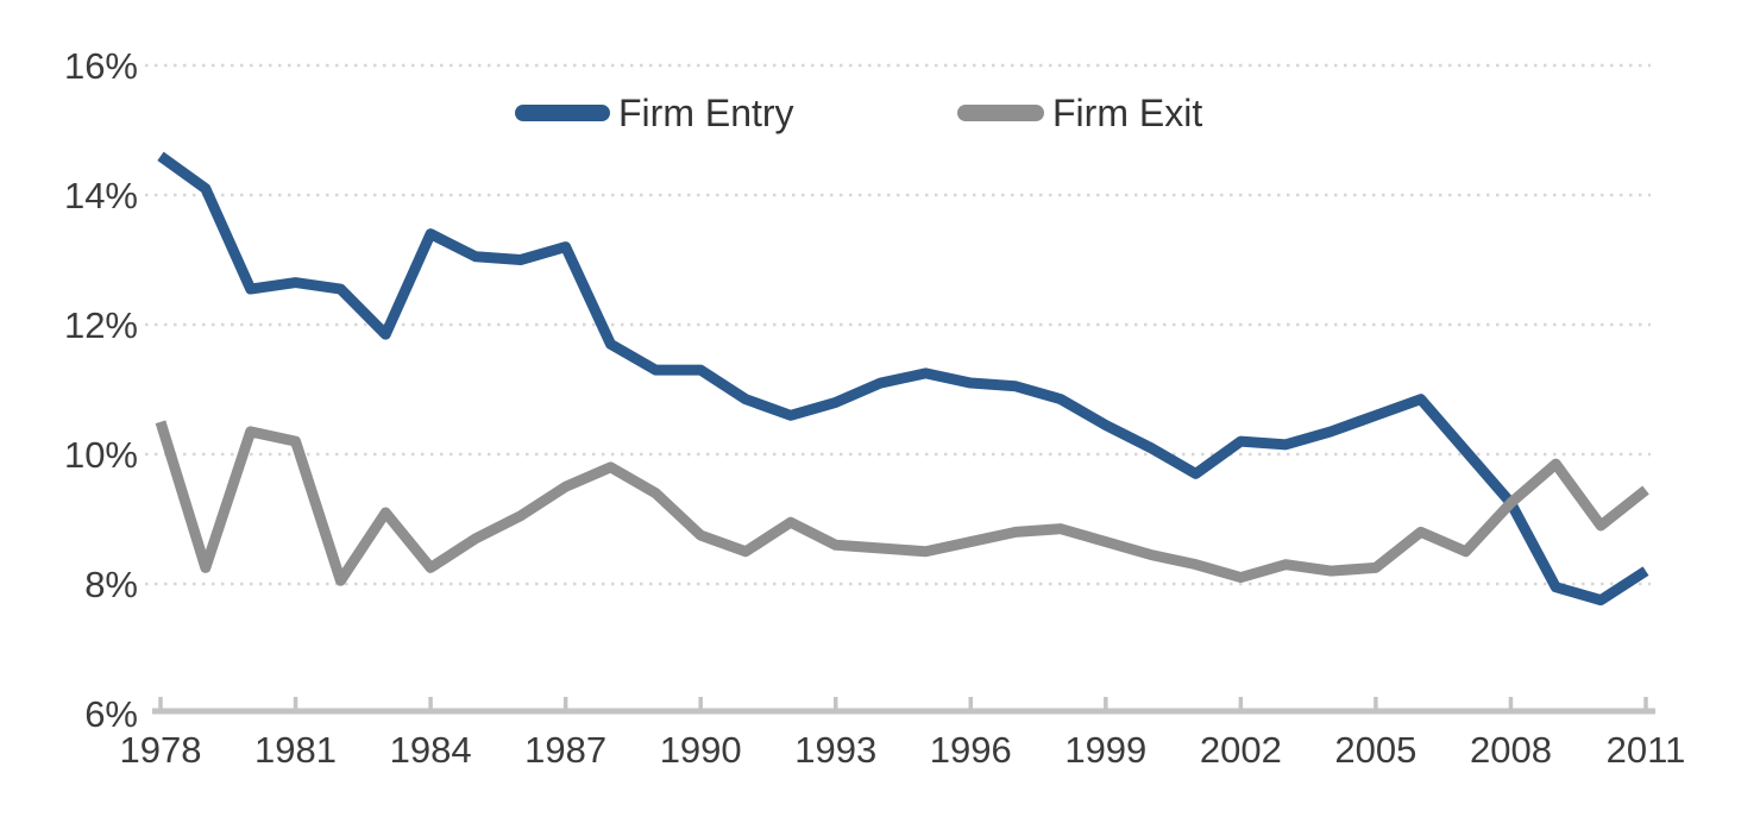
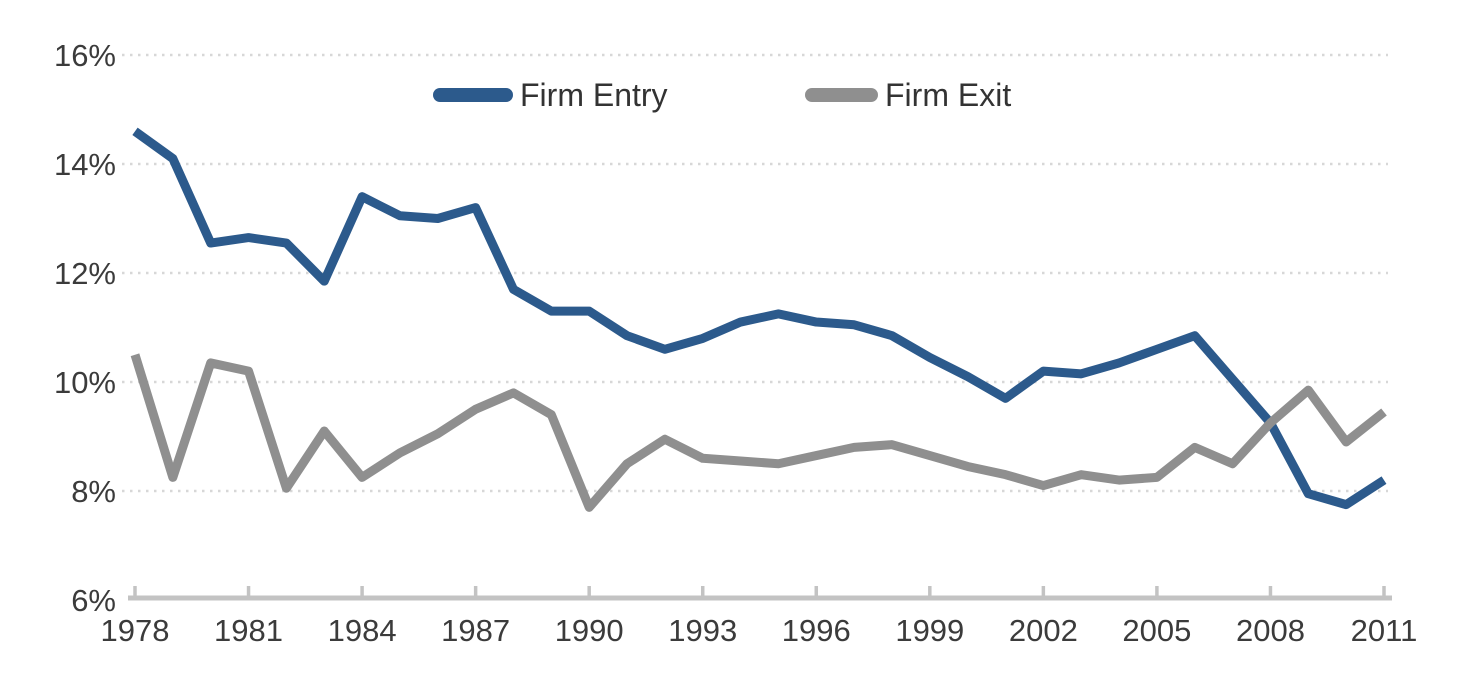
Firm Exit/1990: 8.8% -> 7.7%
